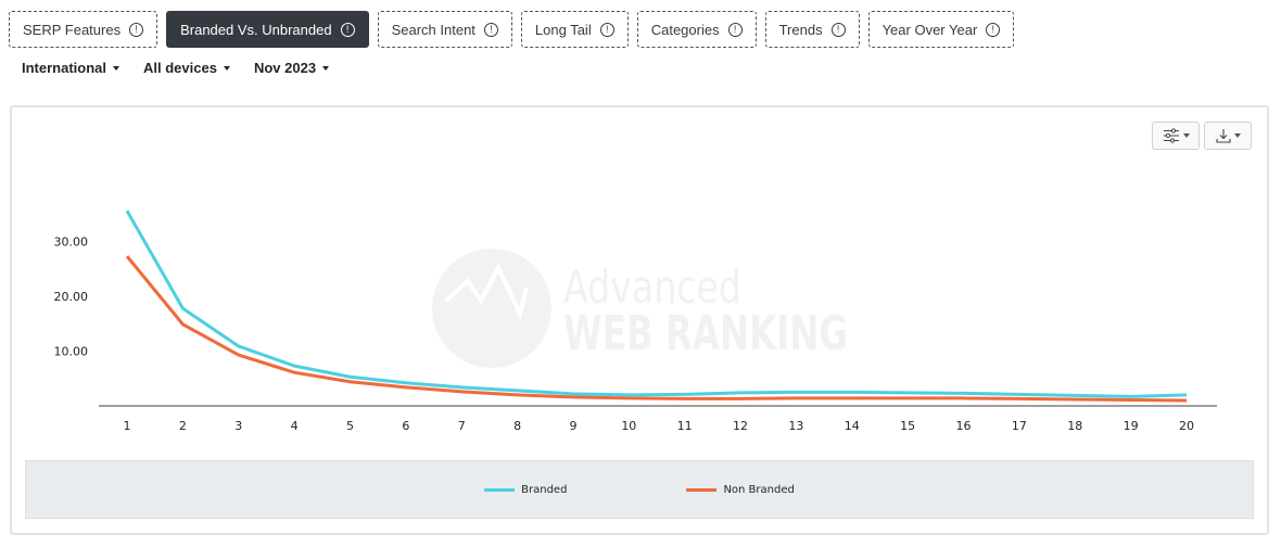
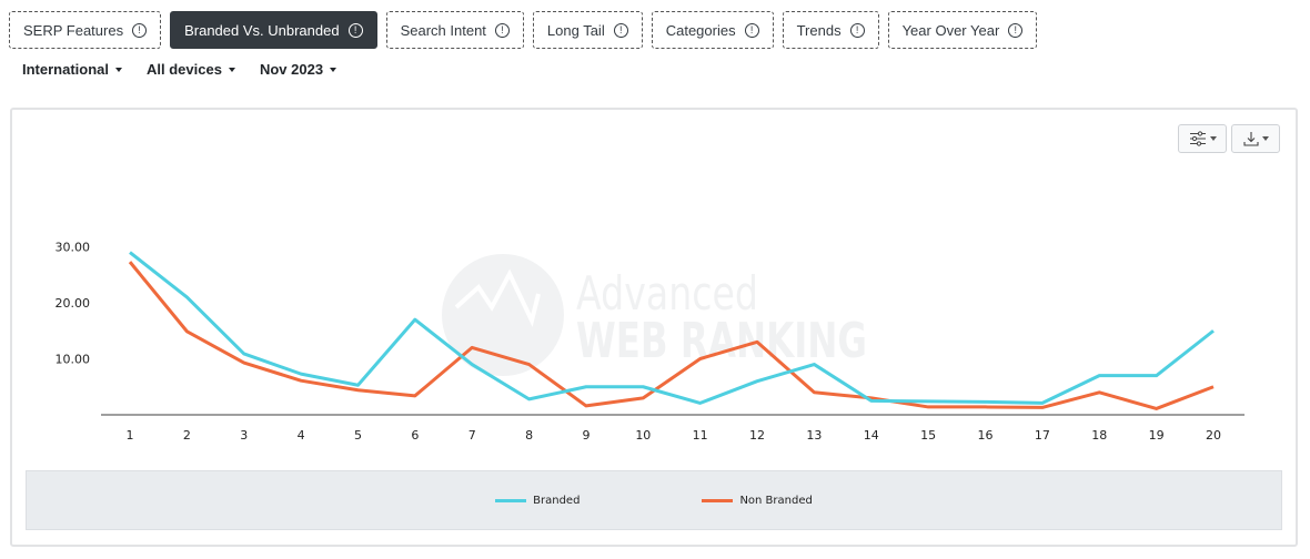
Branded/1: 36 -> 29
Branded/2: 18 -> 21
Branded/6: 4 -> 17
Branded/7: 3 -> 9
Non Branded/7: 3 -> 12
Non Branded/8: 2 -> 9
Branded/9: 2 -> 5
Branded/10: 2 -> 5
Non Branded/10: 1 -> 3
Non Branded/11: 1 -> 10
Branded/12: 2 -> 6
Non Branded/12: 1 -> 13
Branded/13: 2 -> 9
Non Branded/13: 1 -> 4
Non Branded/14: 1 -> 3
Branded/18: 2 -> 7
Non Branded/18: 1 -> 4
Branded/19: 2 -> 7
Branded/20: 2 -> 15
Non Branded/20: 1 -> 5
